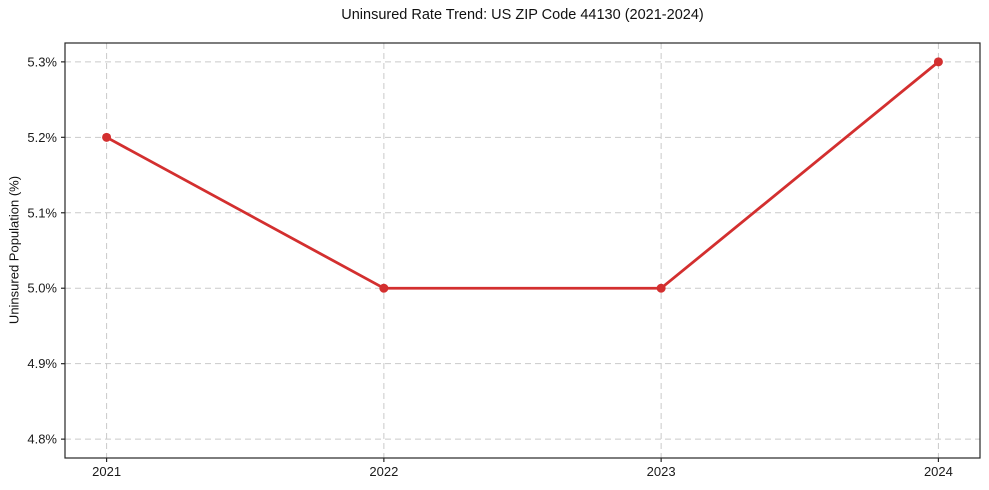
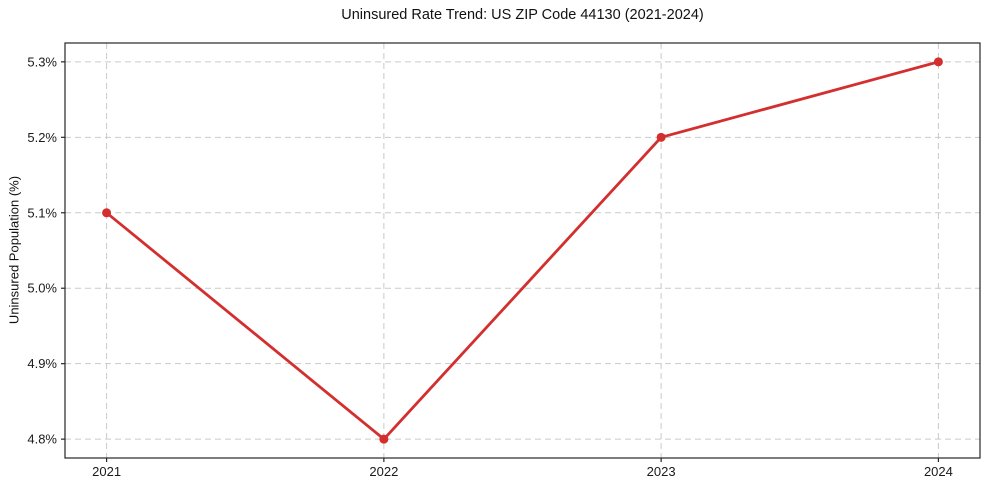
2021: 5.2% -> 5.1%
2022: 5.0% -> 4.8%
2023: 5.0% -> 5.2%
